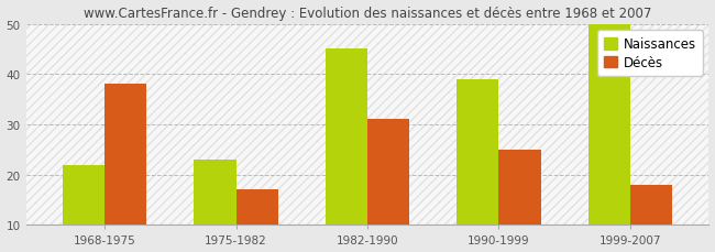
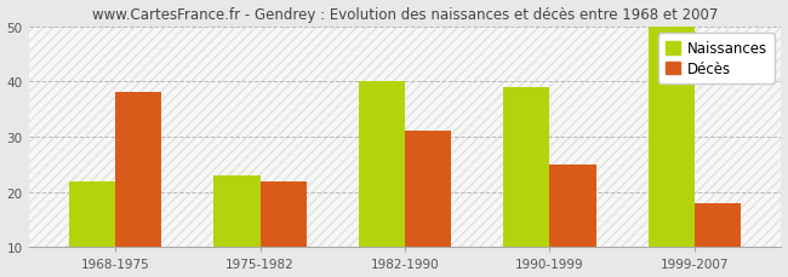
Décès/1975-1982: 17 -> 22
Naissances/1982-1990: 45 -> 40
